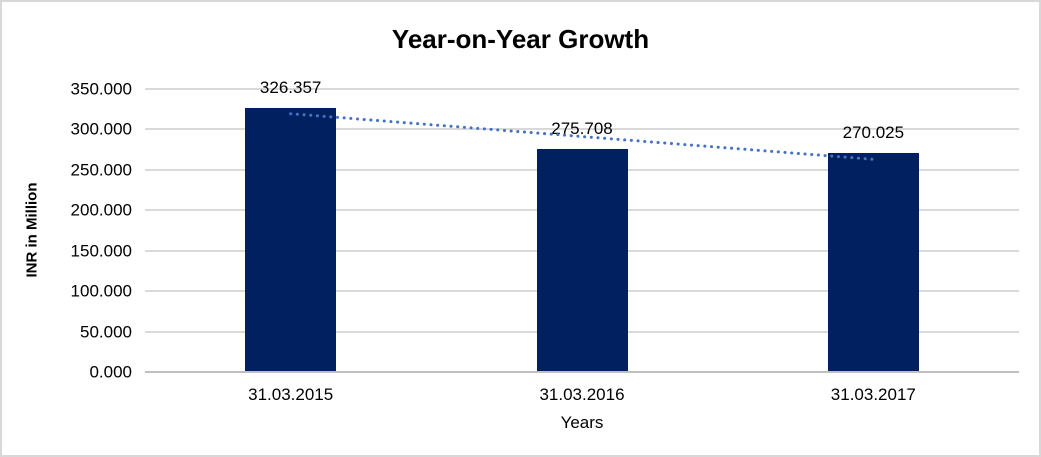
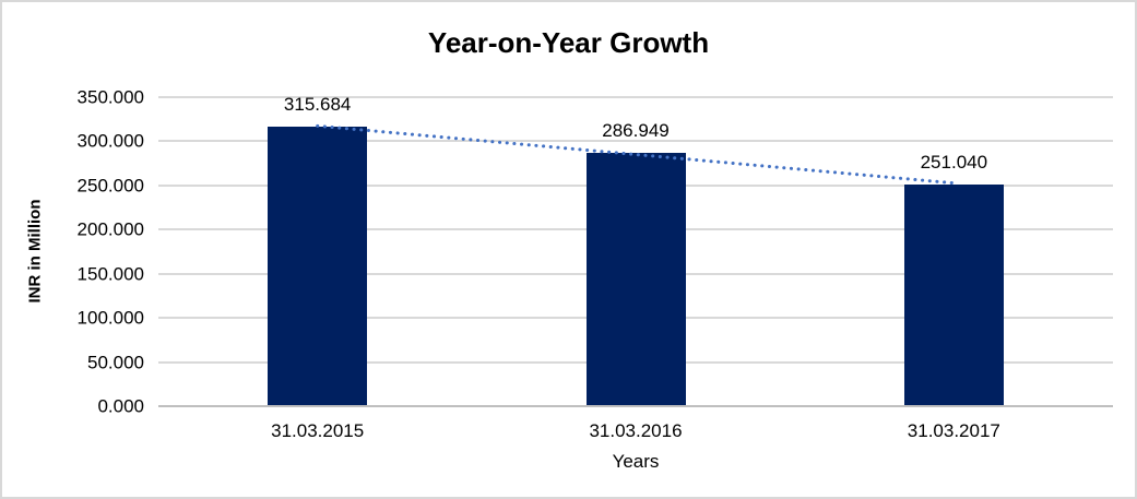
31.03.2015: 326.357 -> 315.684
31.03.2016: 275.708 -> 286.949
31.03.2017: 270.025 -> 251.040
